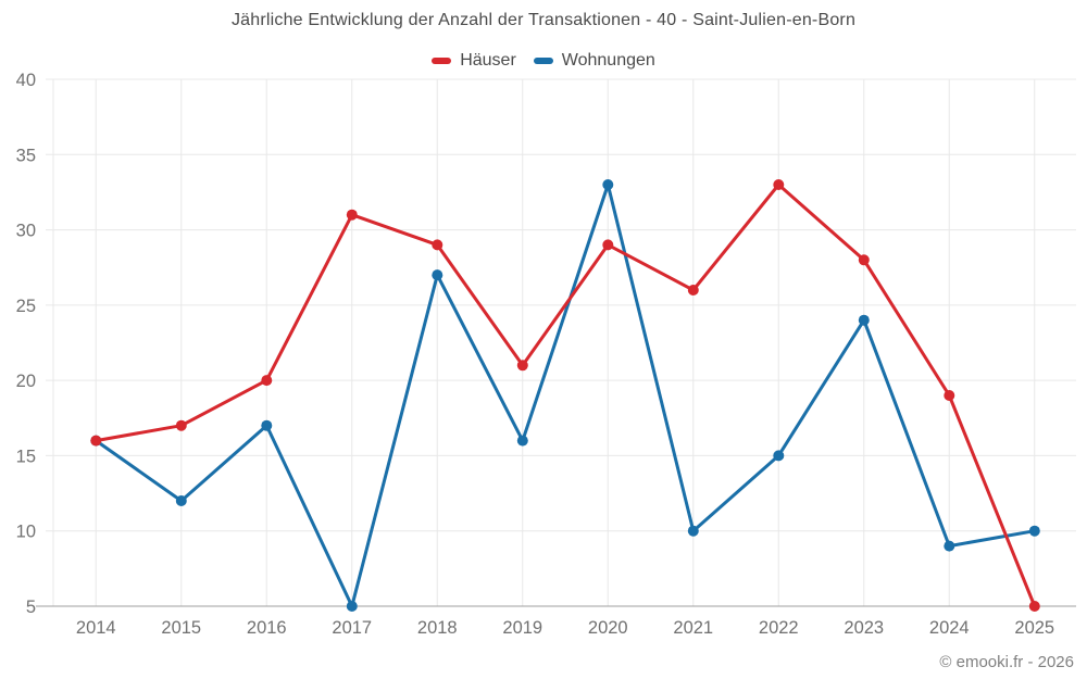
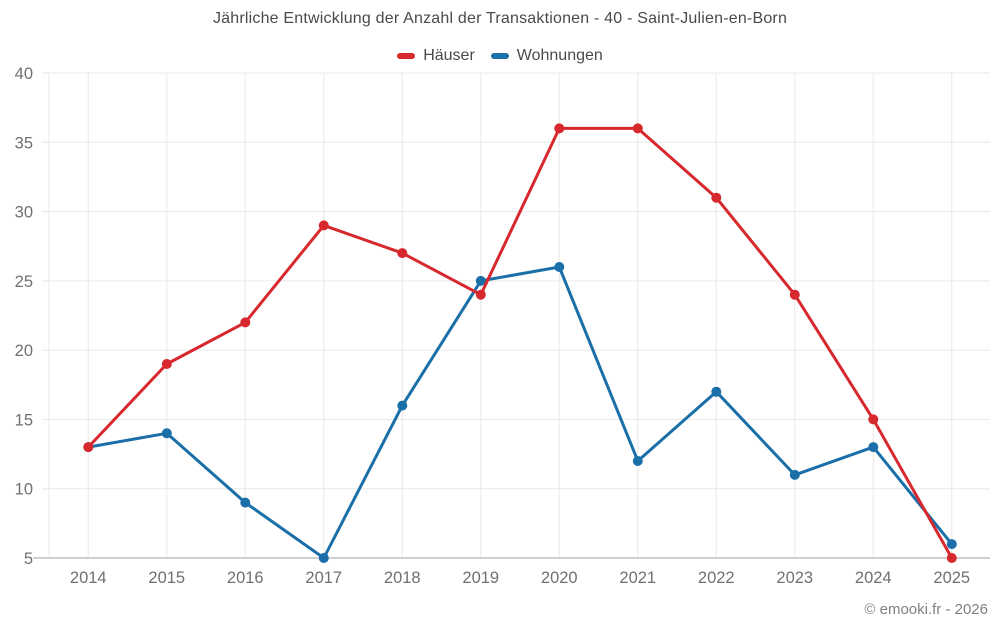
Häuser/2014: 16 -> 13
Wohnungen/2014: 16 -> 13
Häuser/2015: 17 -> 19
Wohnungen/2015: 12 -> 14
Häuser/2016: 20 -> 22
Wohnungen/2016: 17 -> 9
Häuser/2017: 31 -> 29
Häuser/2018: 29 -> 27
Wohnungen/2018: 27 -> 16
Häuser/2019: 21 -> 24
Wohnungen/2019: 16 -> 25
Häuser/2020: 29 -> 36
Wohnungen/2020: 33 -> 26
Häuser/2021: 26 -> 36
Wohnungen/2021: 10 -> 12
Häuser/2022: 33 -> 31
Wohnungen/2022: 15 -> 17
Häuser/2023: 28 -> 24
Wohnungen/2023: 24 -> 11
Häuser/2024: 19 -> 15
Wohnungen/2024: 9 -> 13
Wohnungen/2025: 10 -> 6
